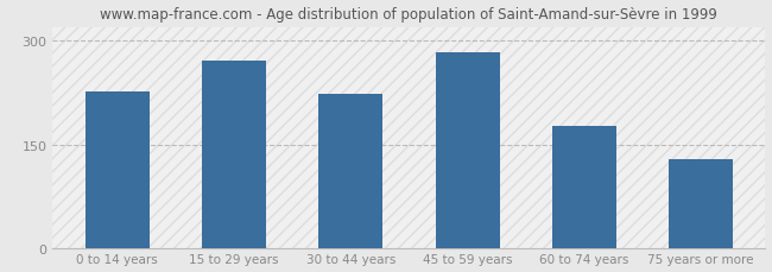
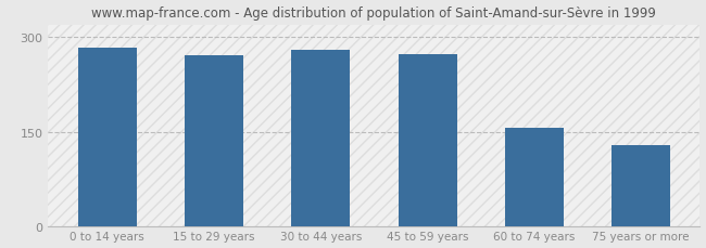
0 to 14 years: 226 -> 284
30 to 44 years: 224 -> 280
45 to 59 years: 284 -> 274
60 to 74 years: 176 -> 156
